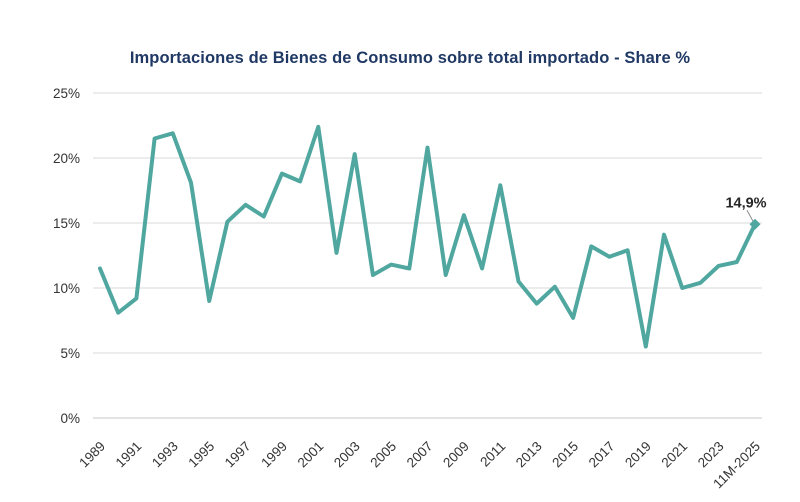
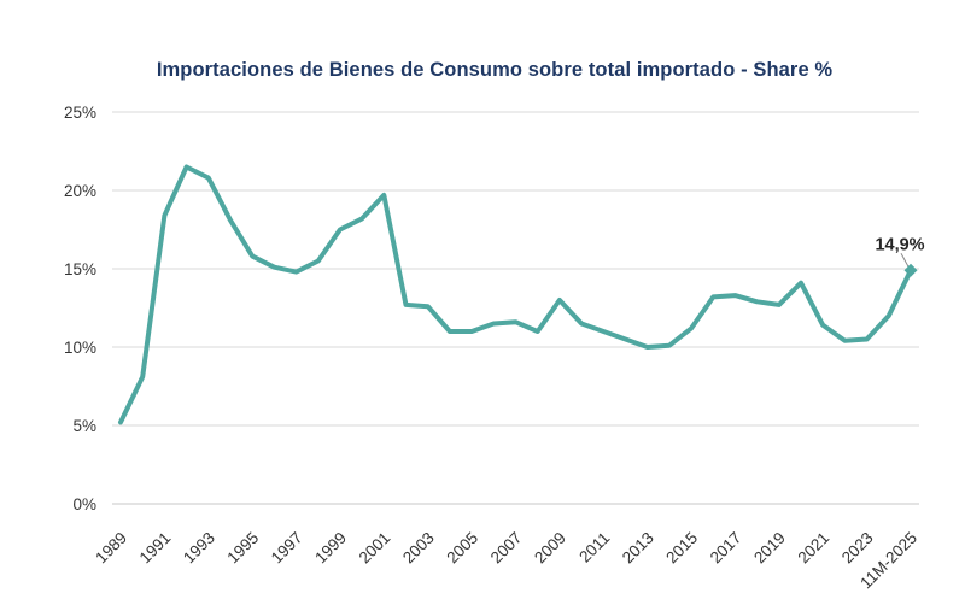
1989: 11.5% -> 5.2%
1991: 9.2% -> 18.4%
1993: 21.9% -> 20.8%
1995: 9.0% -> 15.8%
1997: 16.4% -> 14.8%
1999: 18.8% -> 17.5%
2001: 22.4% -> 19.7%
2003: 20.3% -> 12.6%
2005: 11.8% -> 11.0%
2007: 20.8% -> 11.6%
2009: 15.6% -> 13.0%
2011: 17.9% -> 11.0%
2013: 8.8% -> 10.0%
2015: 7.7% -> 11.2%
2017: 12.4% -> 13.3%
2019: 5.5% -> 12.7%
2021: 10.0% -> 11.4%
2023: 11.7% -> 10.5%
